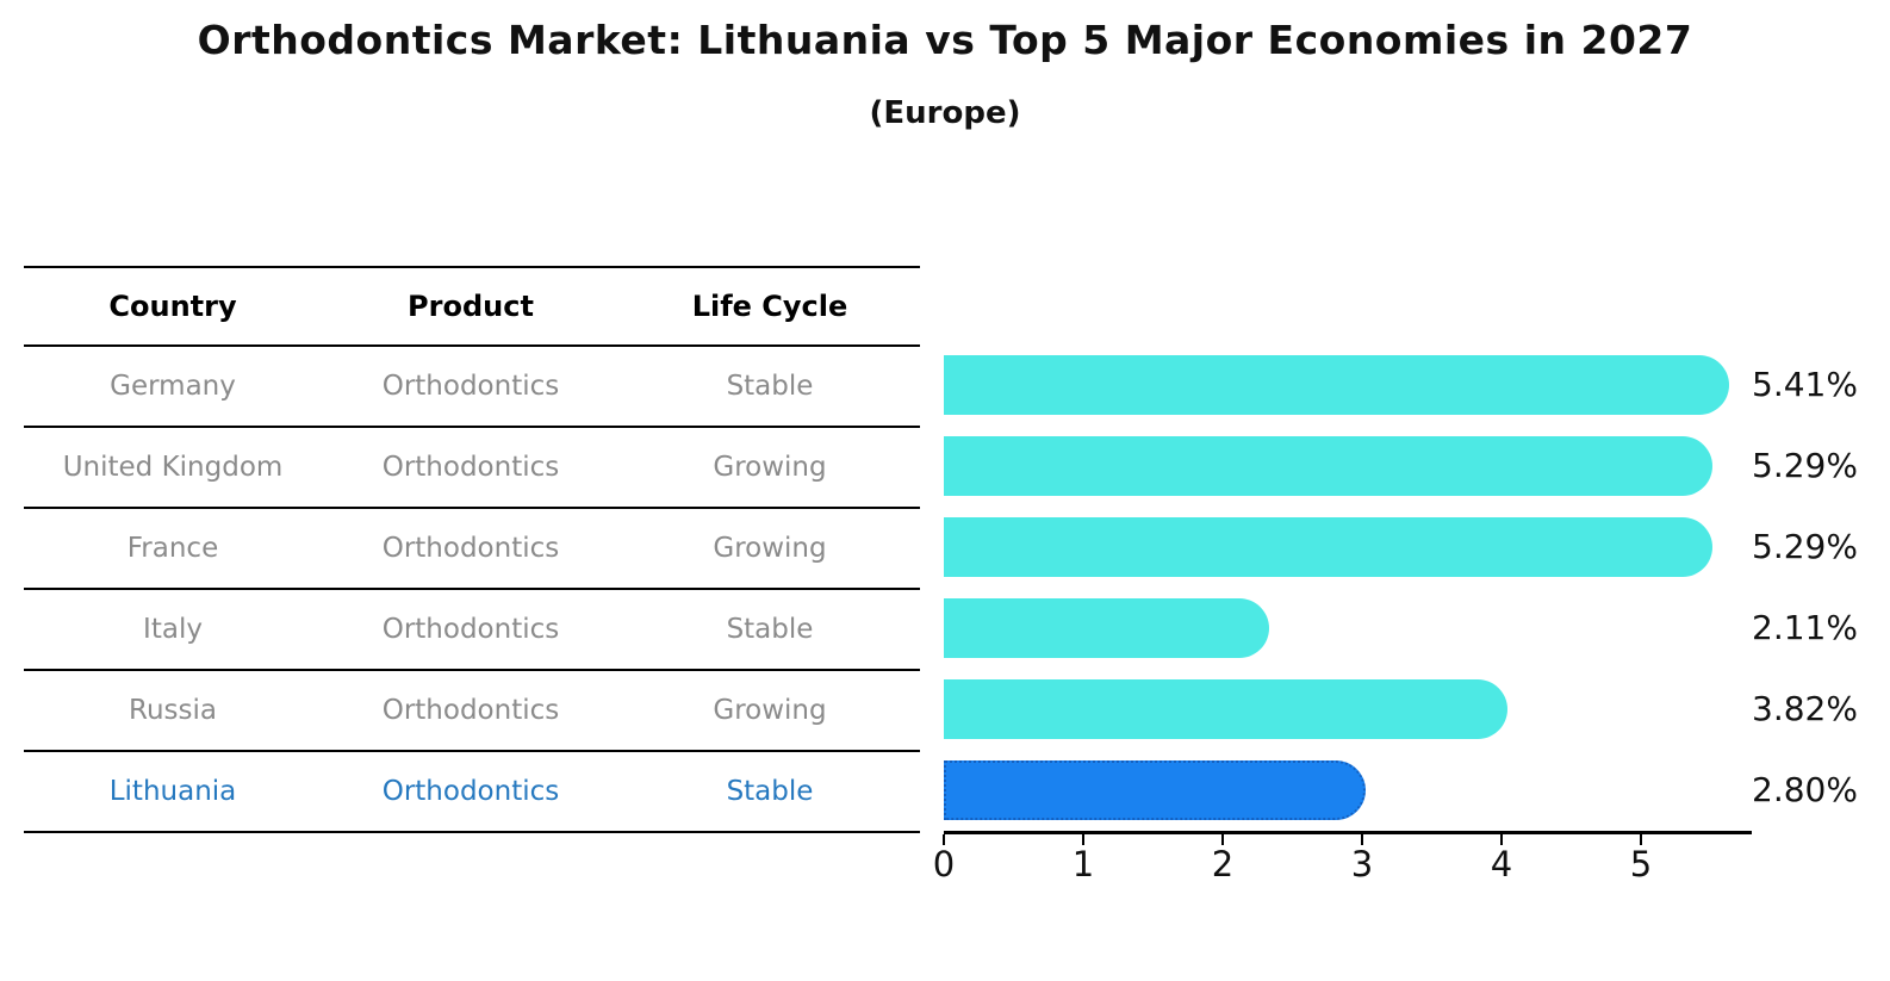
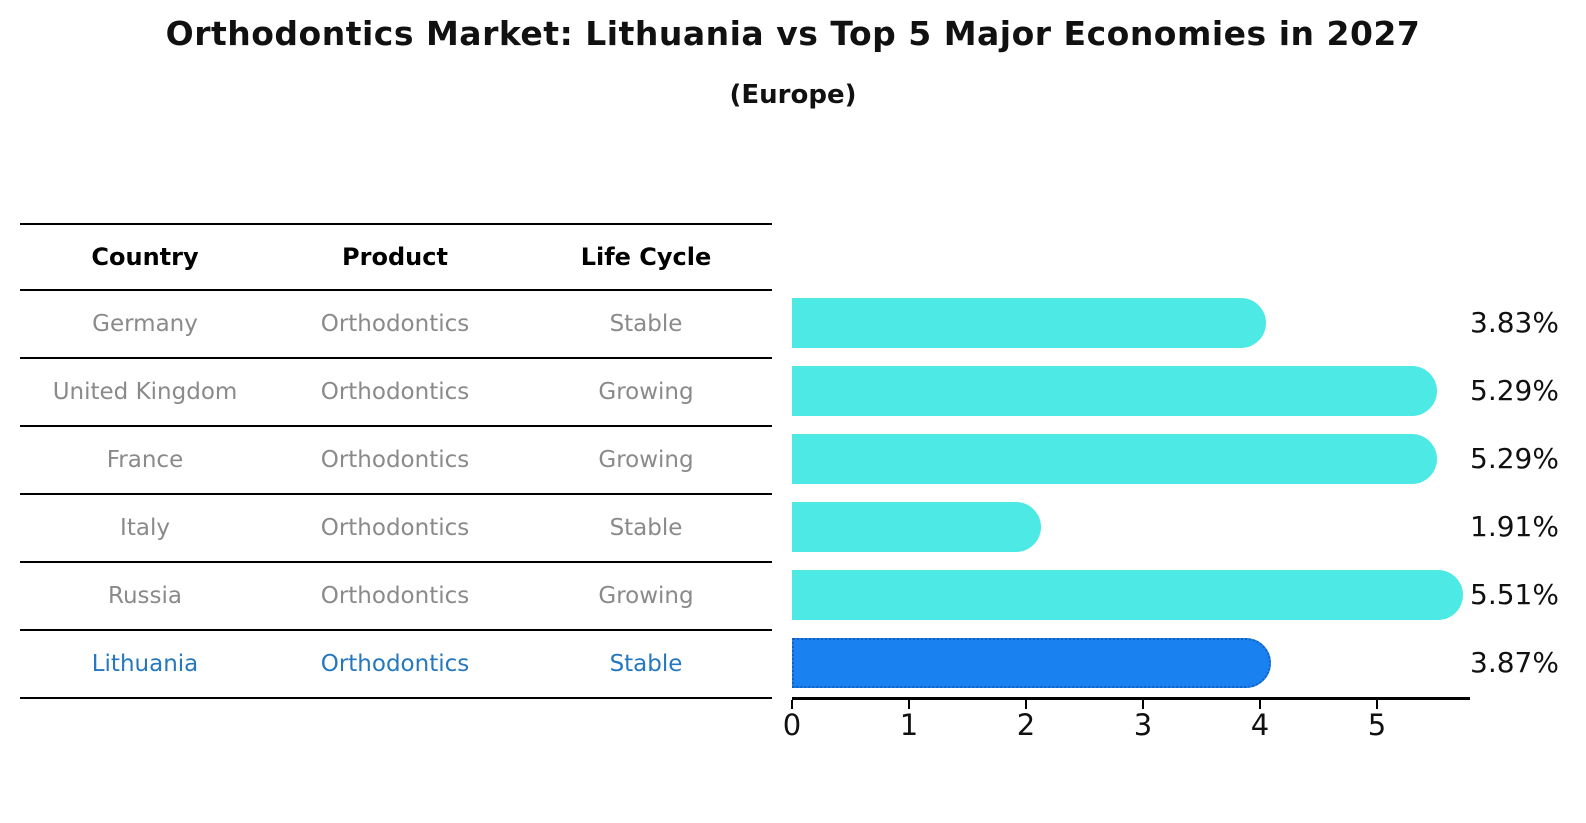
Germany: 5.41% -> 3.83%
Italy: 2.11% -> 1.91%
Russia: 3.82% -> 5.51%
Lithuania: 2.80% -> 3.87%
